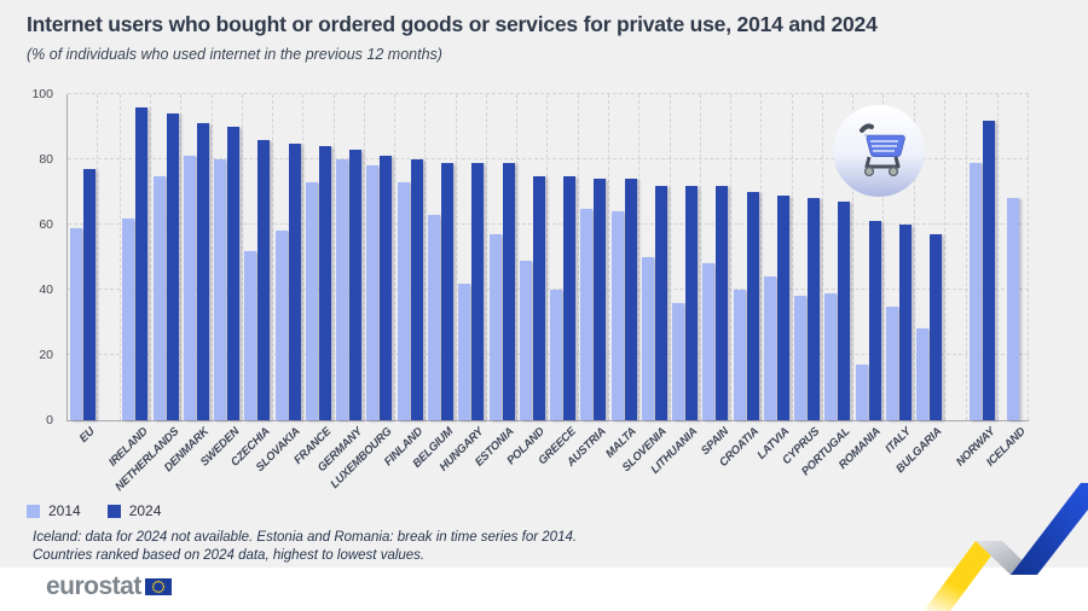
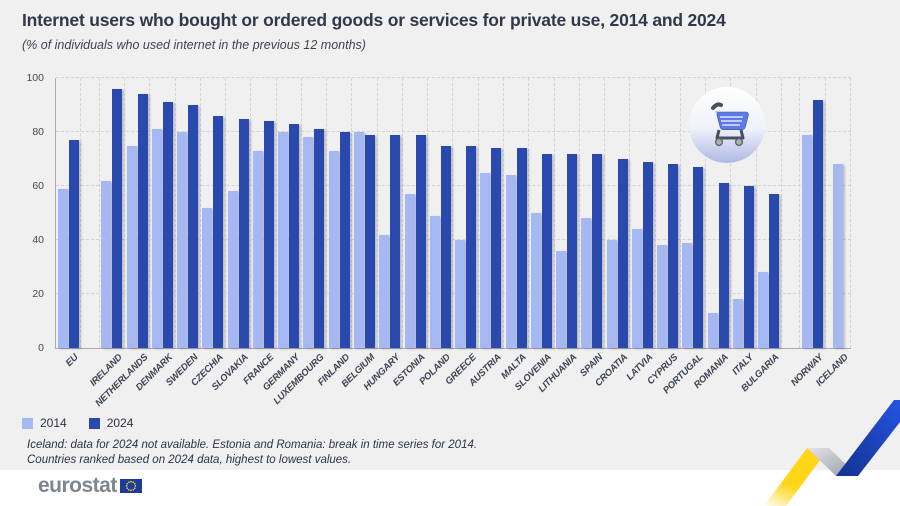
2014/BELGIUM: 63 -> 80
2014/ROMANIA: 17 -> 13
2014/ITALY: 35 -> 18
